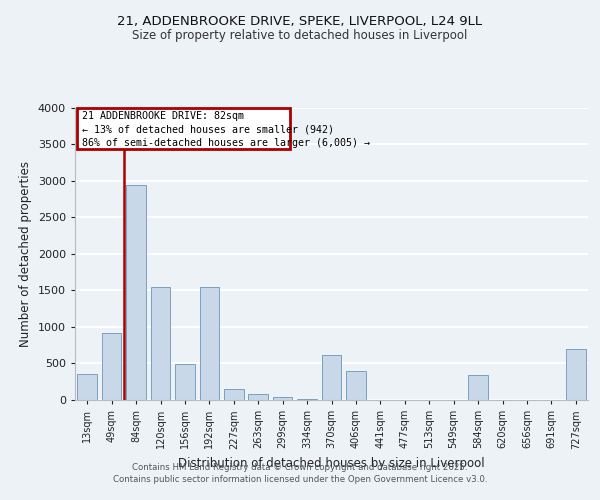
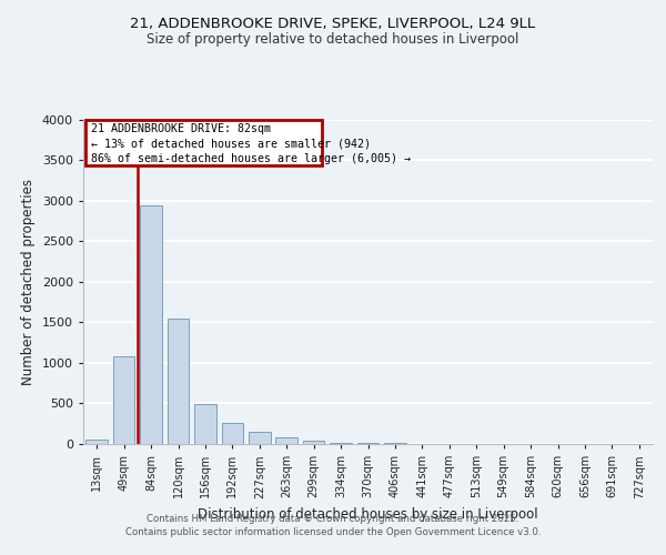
13sqm: 360 -> 60
49sqm: 920 -> 1080
192sqm: 1540 -> 260
370sqm: 620 -> 10
406sqm: 400 -> 10
584sqm: 340 -> 0
727sqm: 700 -> 0
